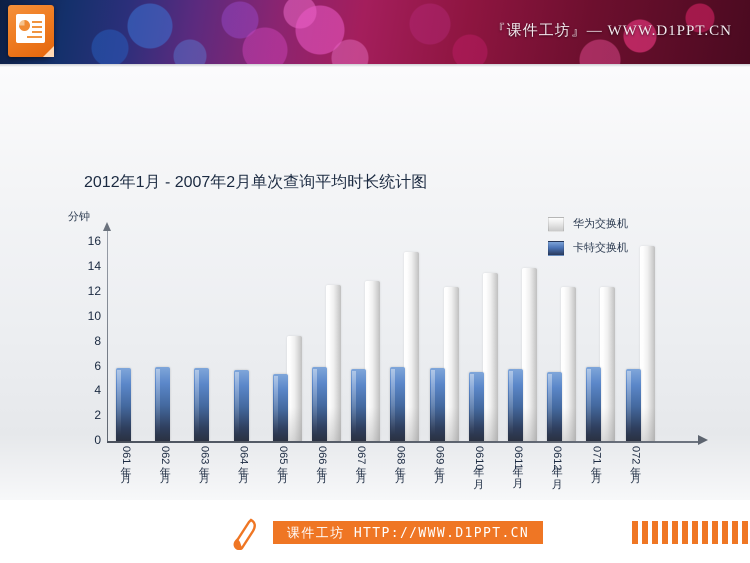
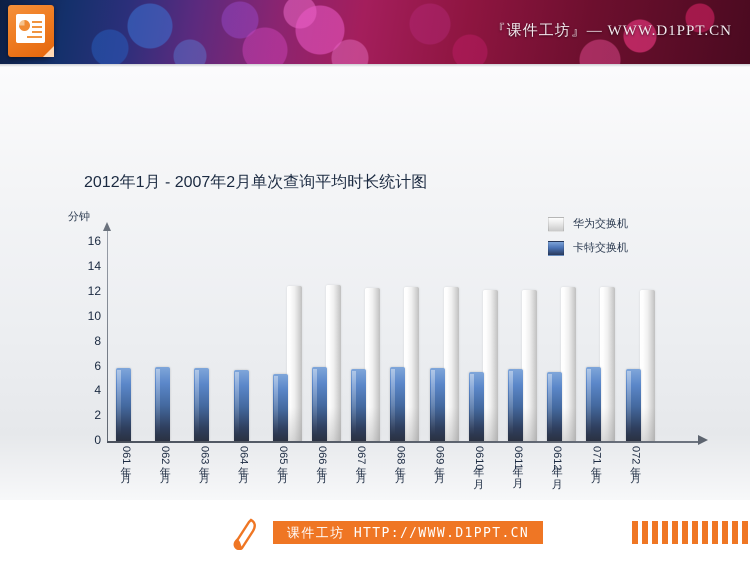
华为交换机/06年5月: 8.5 -> 12.5
华为交换机/06年7月: 12.9 -> 12.3
华为交换机/06年8月: 15.2 -> 12.4
华为交换机/06年10月: 13.5 -> 12.2
华为交换机/06年11月: 13.9 -> 12.2
华为交换机/07年2月: 15.7 -> 12.2
